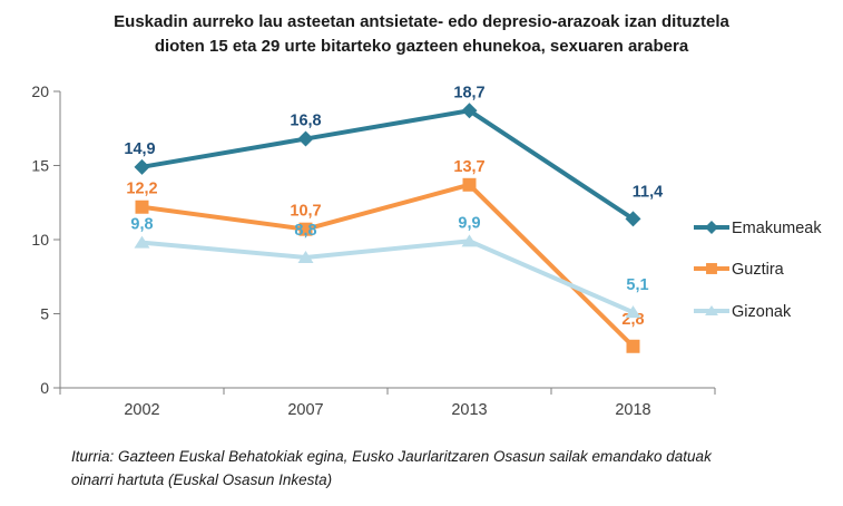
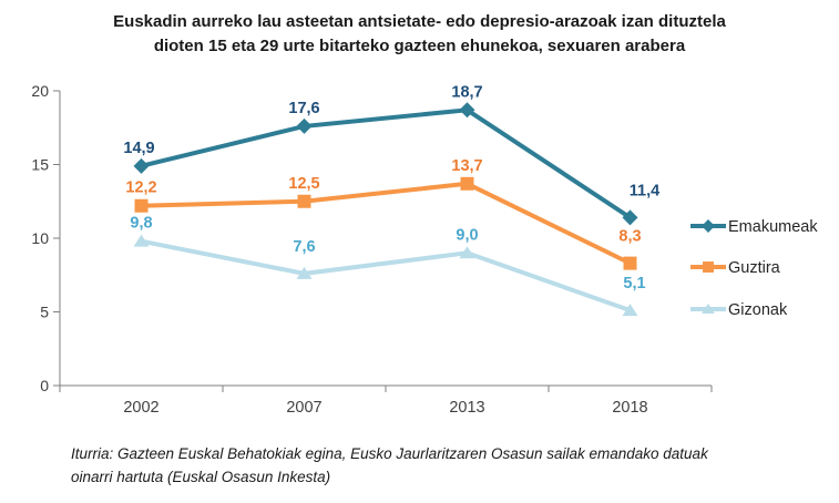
Emakumeak/2007: 16,8 -> 17,6
Guztira/2007: 10,7 -> 12,5
Gizonak/2007: 8,8 -> 7,6
Gizonak/2013: 9,9 -> 9,0
Guztira/2018: 2,8 -> 8,3
